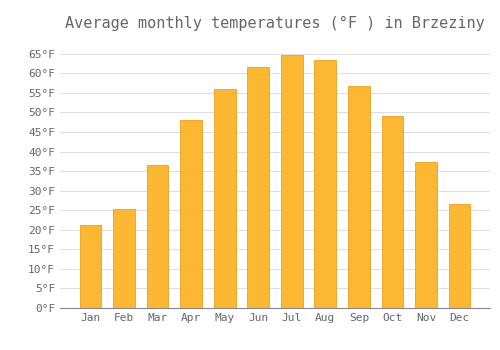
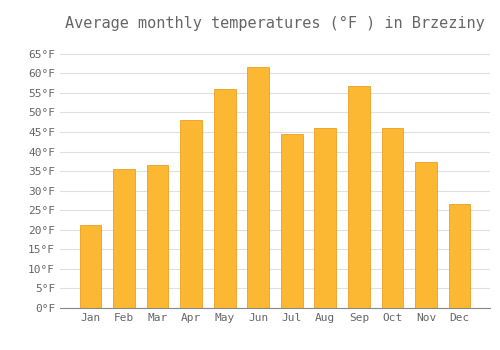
Feb: 25.2°F -> 35.5°F
Jul: 64.8°F -> 44.5°F
Aug: 63.3°F -> 46.0°F
Oct: 49.0°F -> 46.0°F
